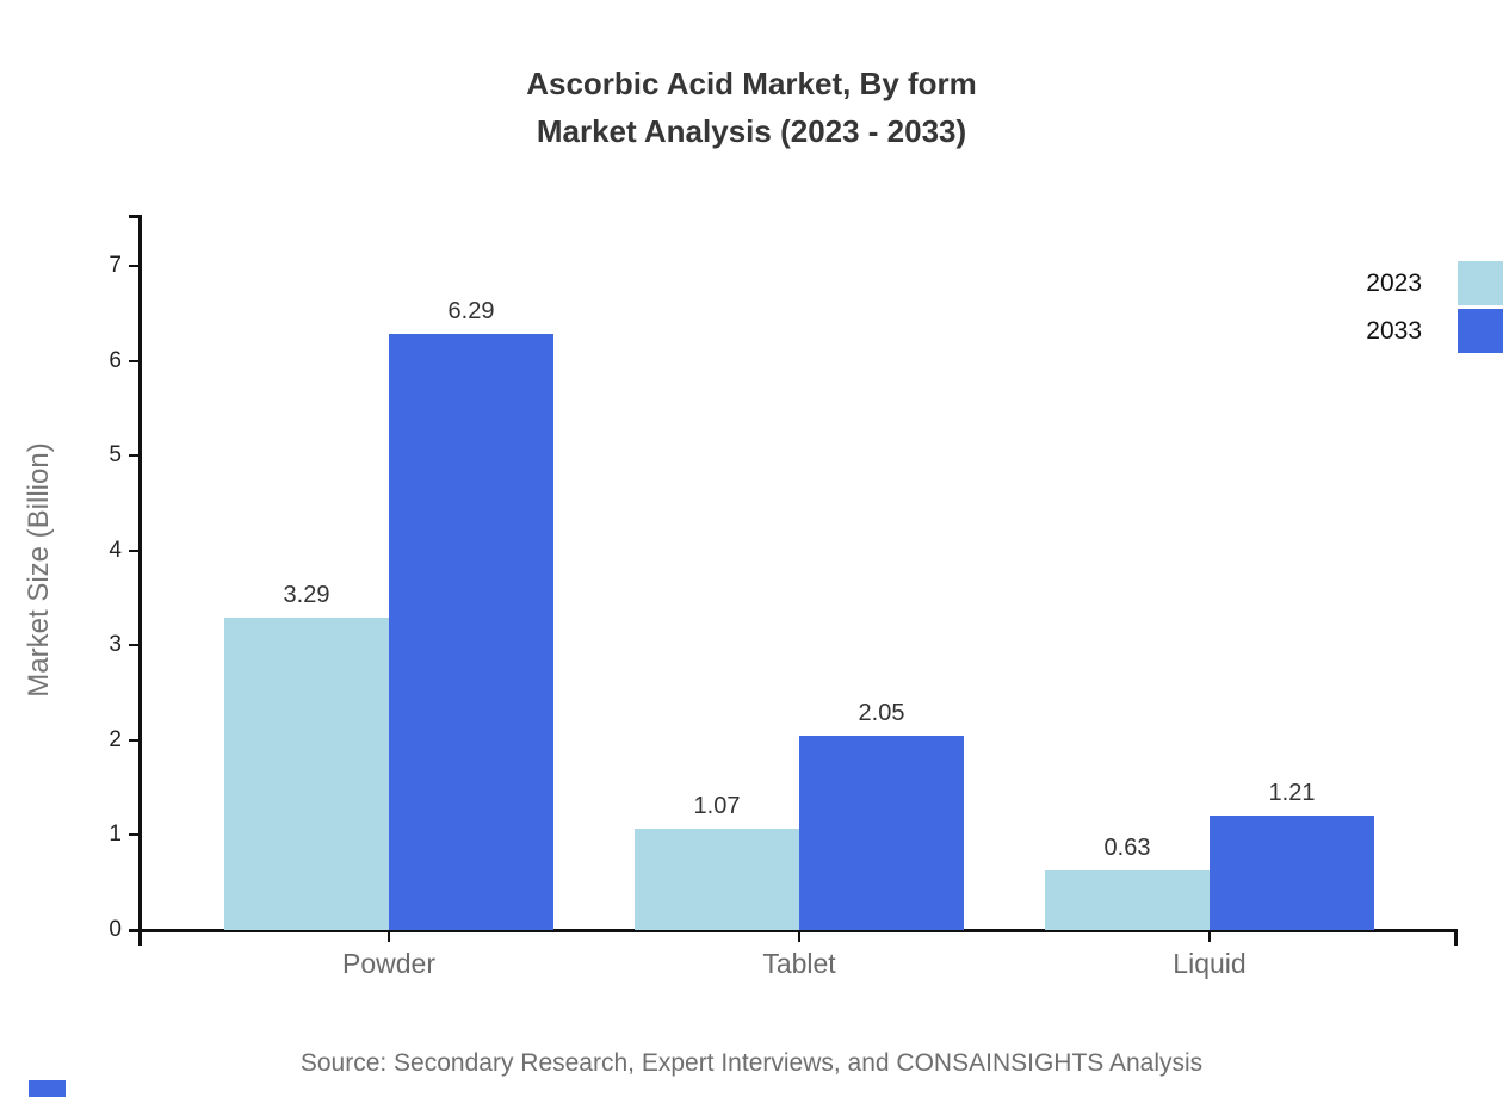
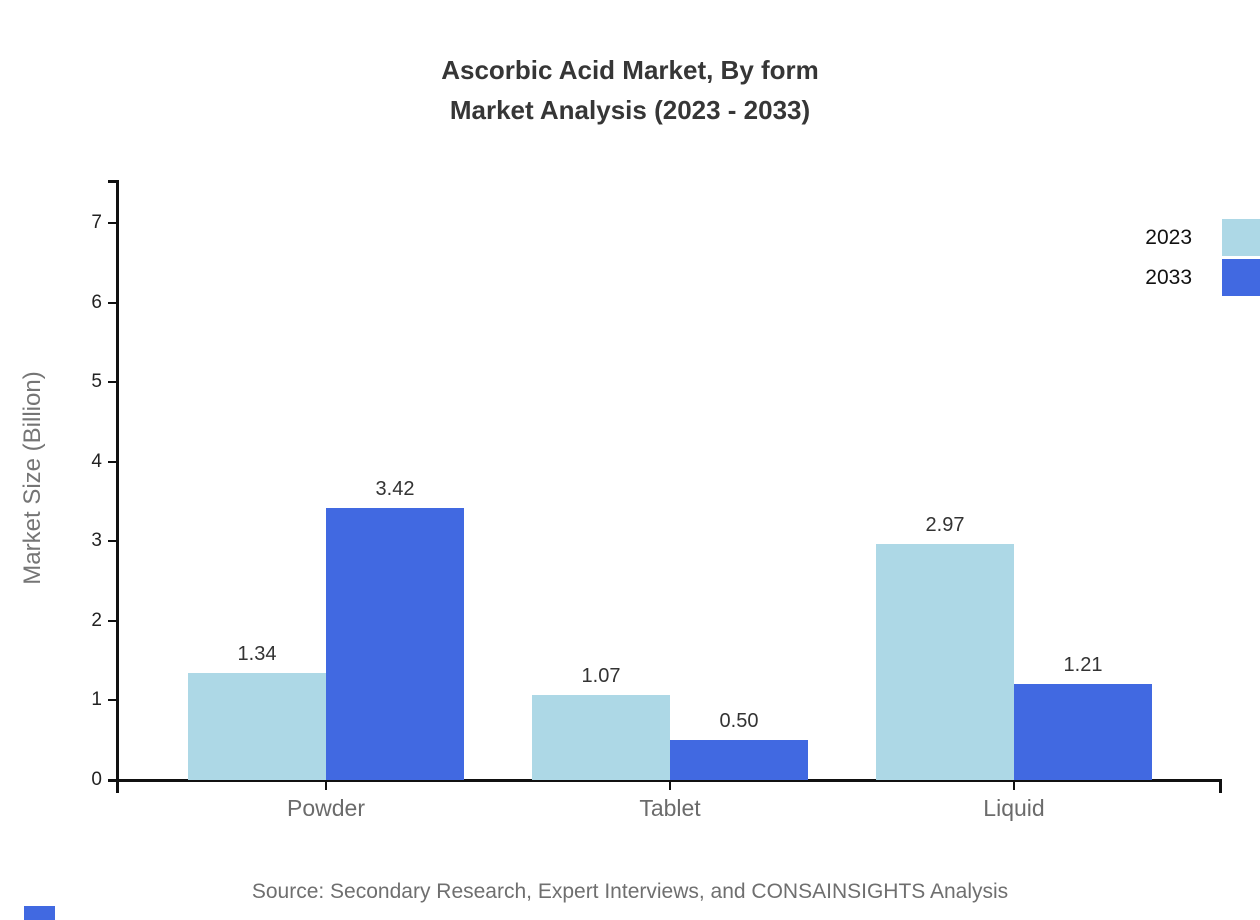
2023/Powder: 3.29 -> 1.34
2033/Powder: 6.29 -> 3.42
2033/Tablet: 2.05 -> 0.50
2023/Liquid: 0.63 -> 2.97
